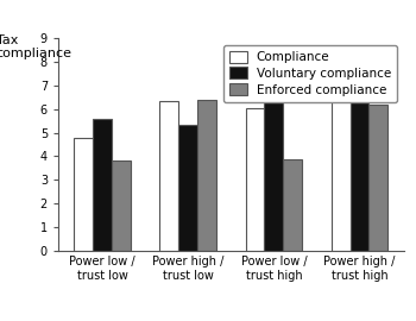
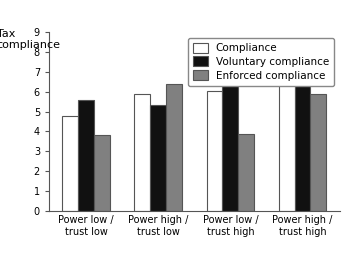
Compliance/Power high / trust low: 6.3 -> 5.9
Enforced compliance/Power high / trust high: 6.2 -> 5.9
